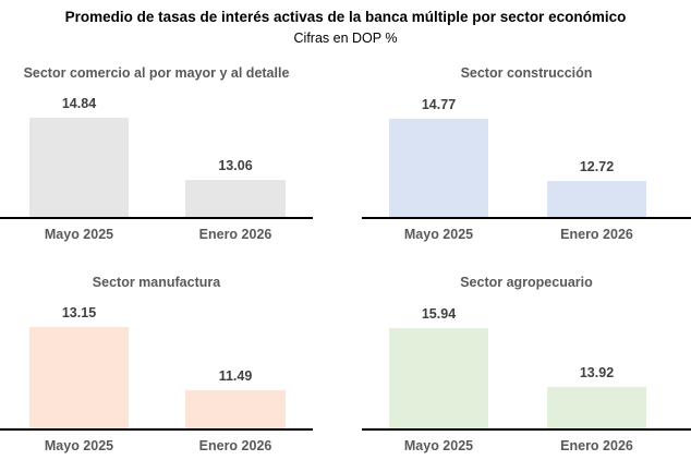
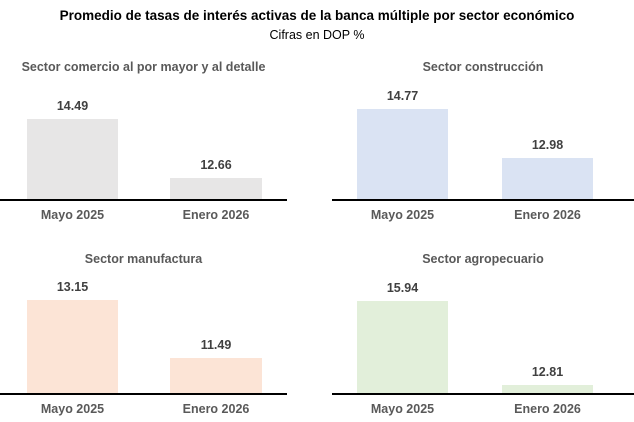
Sector comercio al por mayor y al detalle/Mayo 2025: 14.84 -> 14.49
Sector comercio al por mayor y al detalle/Enero 2026: 13.06 -> 12.66
Sector construcción/Enero 2026: 12.72 -> 12.98
Sector agropecuario/Enero 2026: 13.92 -> 12.81
